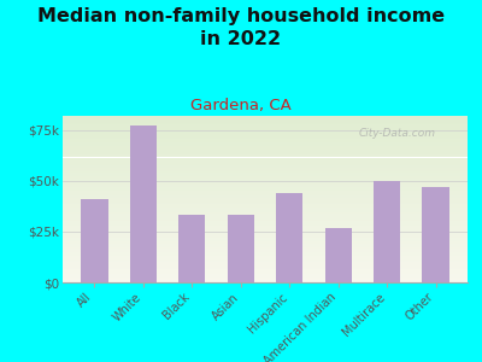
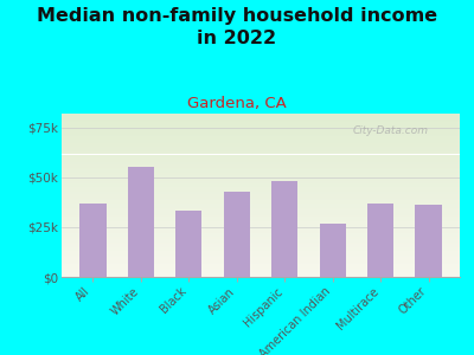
All: $41k -> $37k
White: $77k -> $55k
Asian: $33k -> $43k
Hispanic: $44k -> $48k
Multirace: $50k -> $37k
Other: $47k -> $36k
